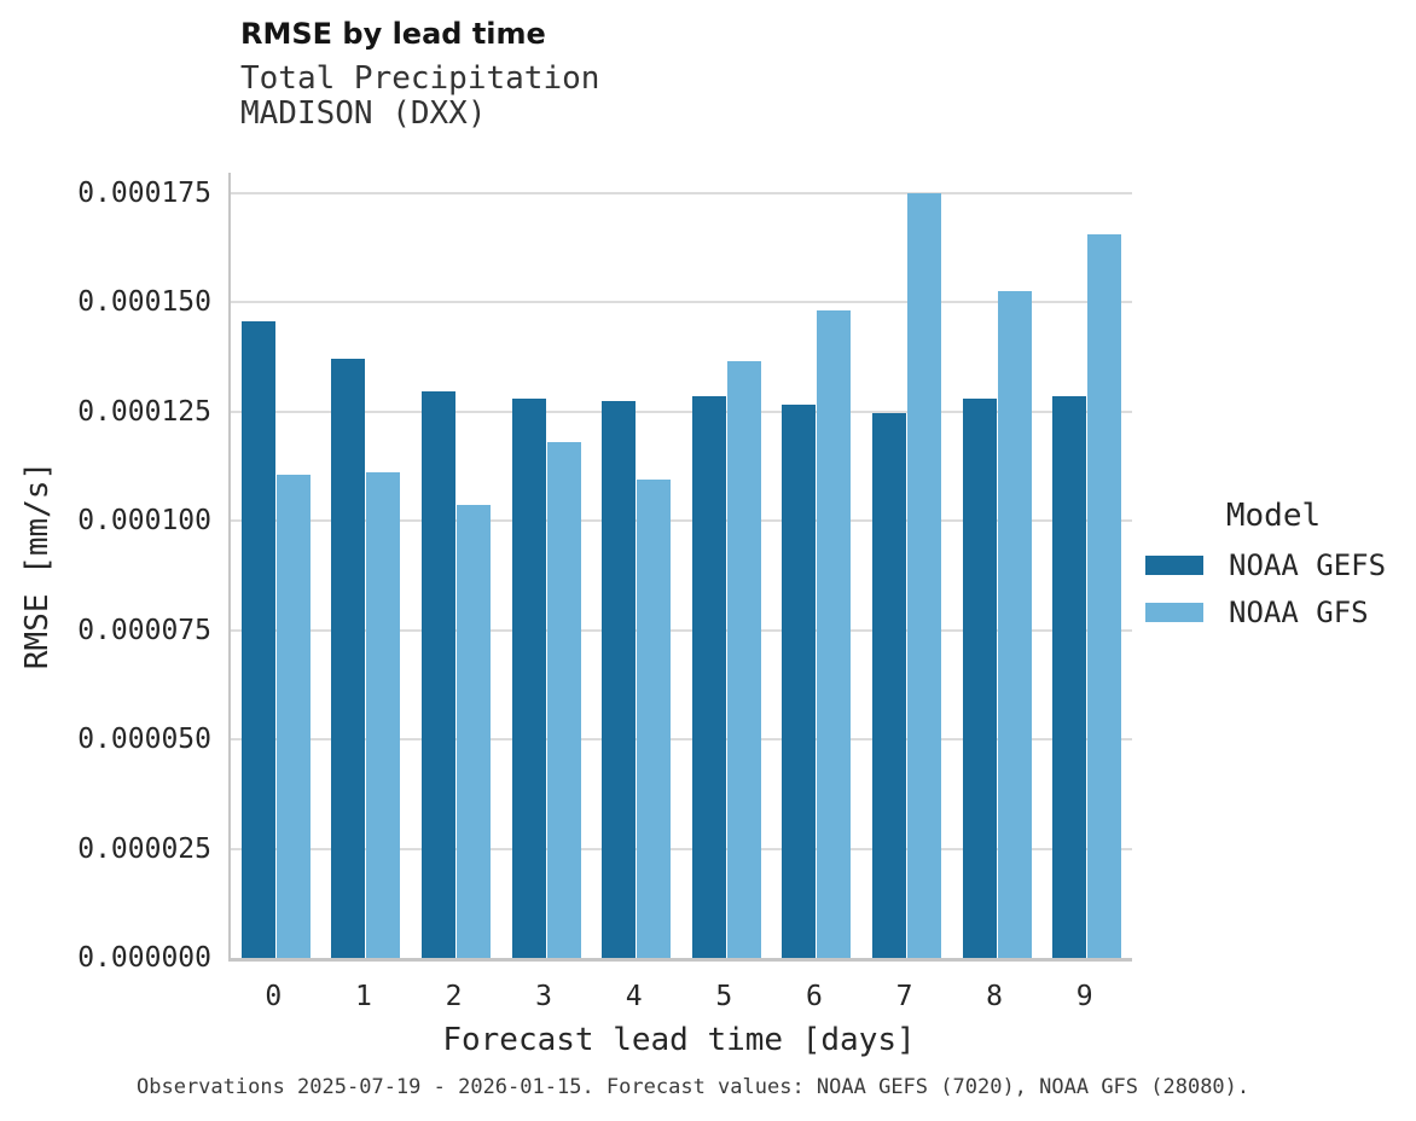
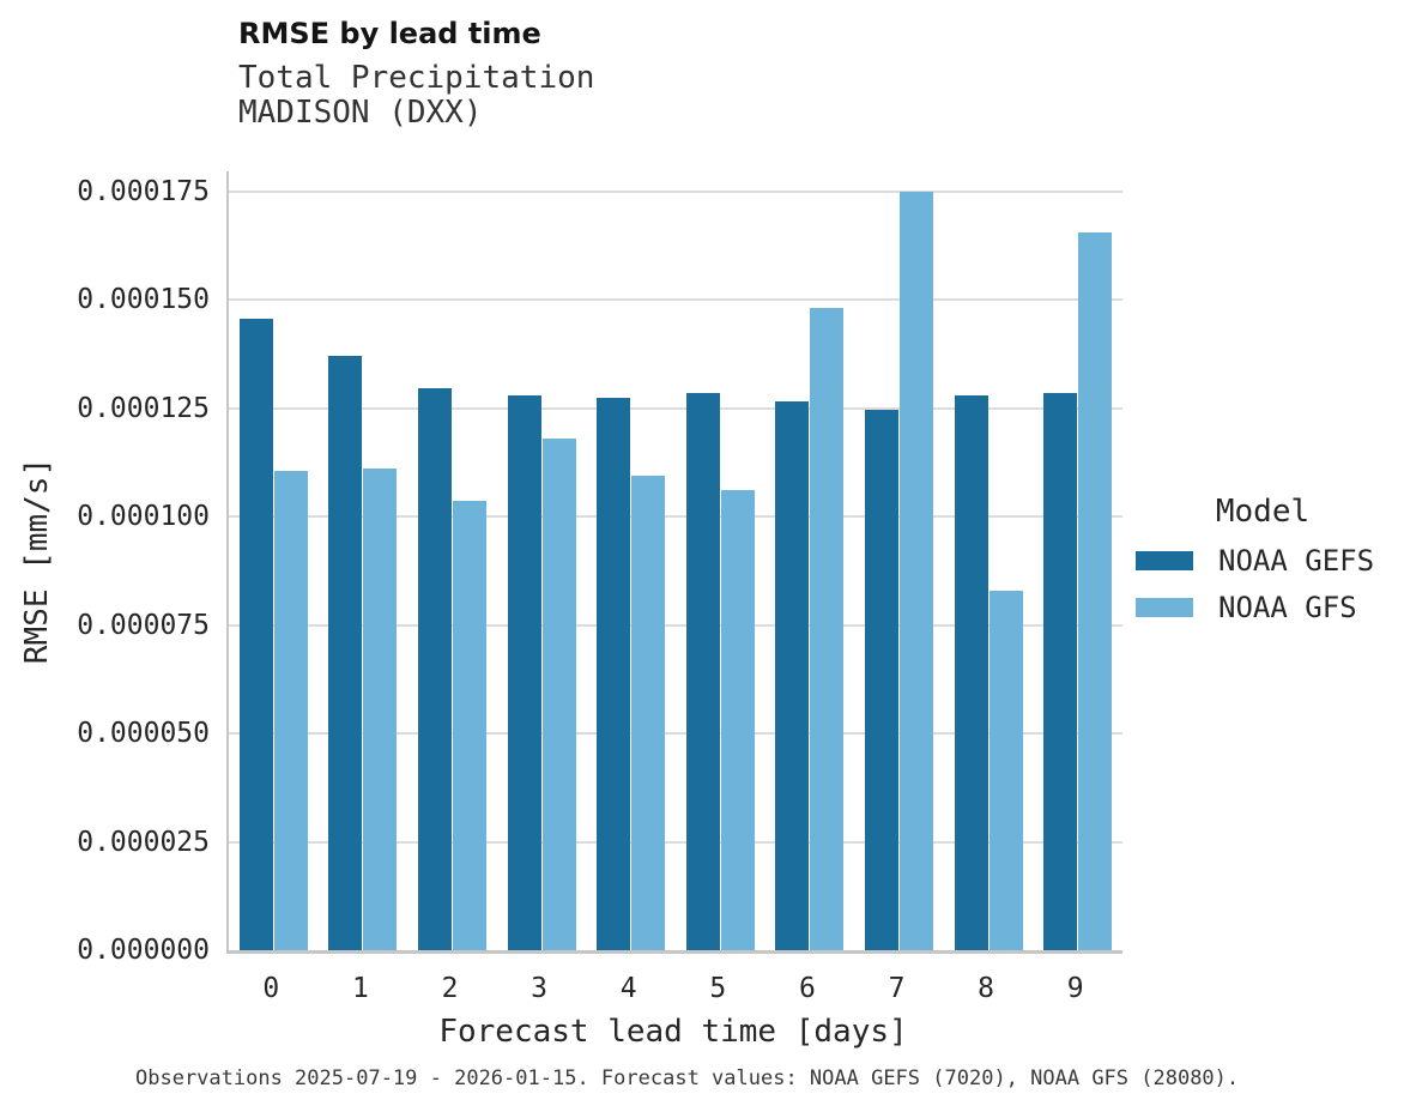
NOAA GFS/5: 0.000137 -> 0.000106
NOAA GFS/8: 0.000152 -> 0.000083
